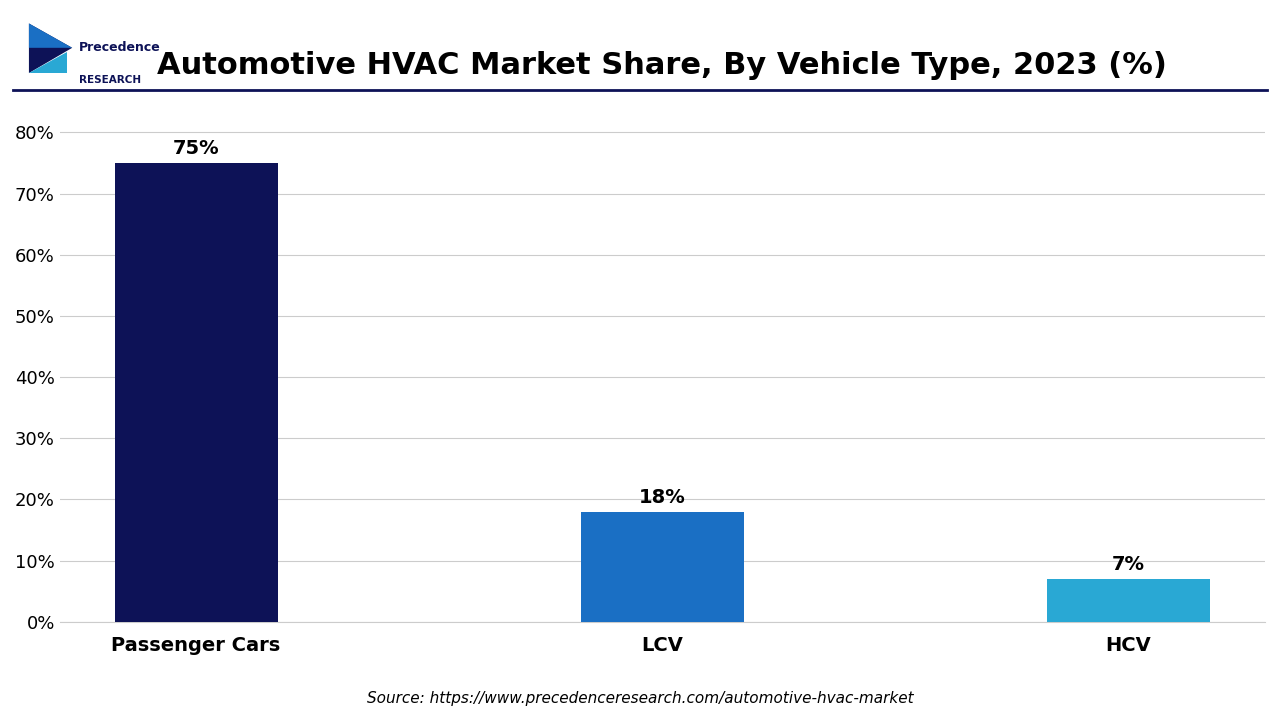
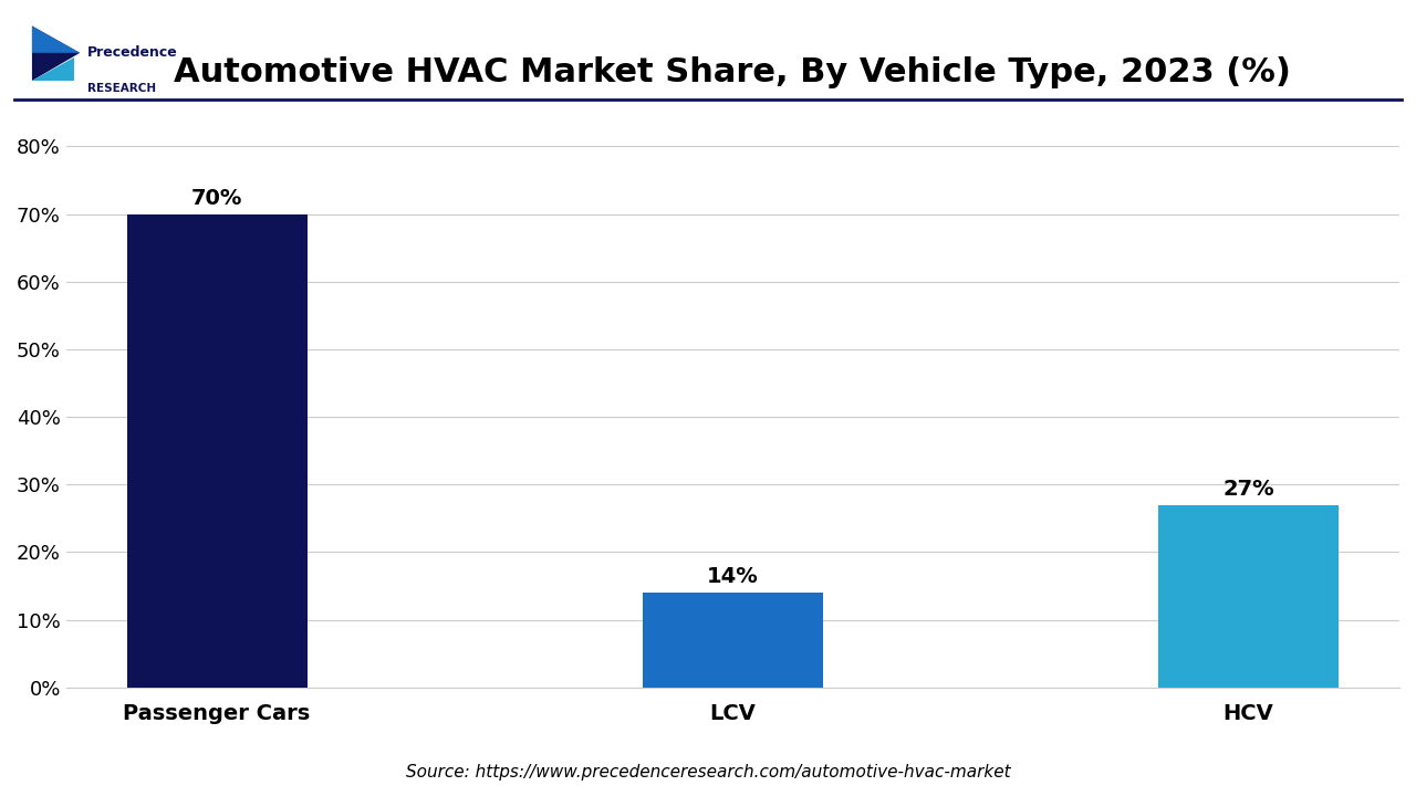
Passenger Cars: 75% -> 70%
LCV: 18% -> 14%
HCV: 7% -> 27%
